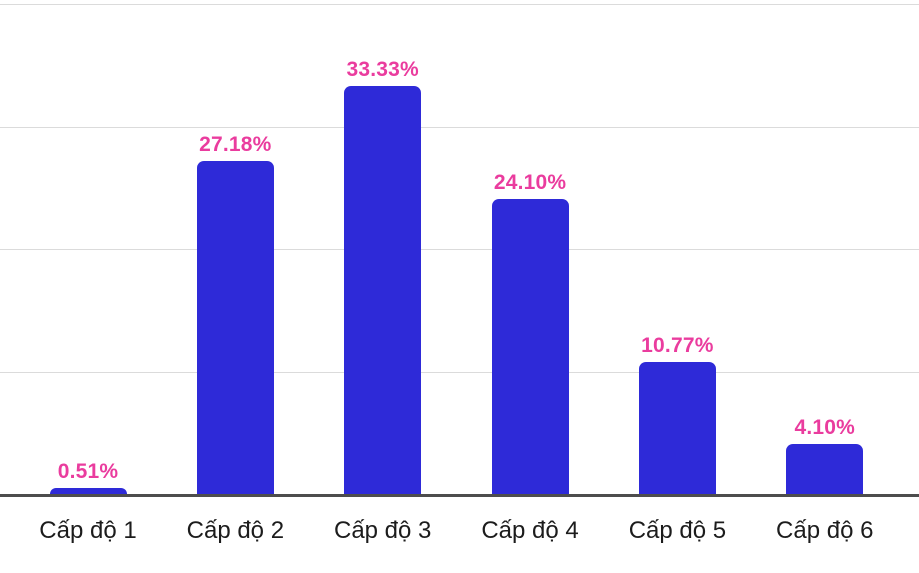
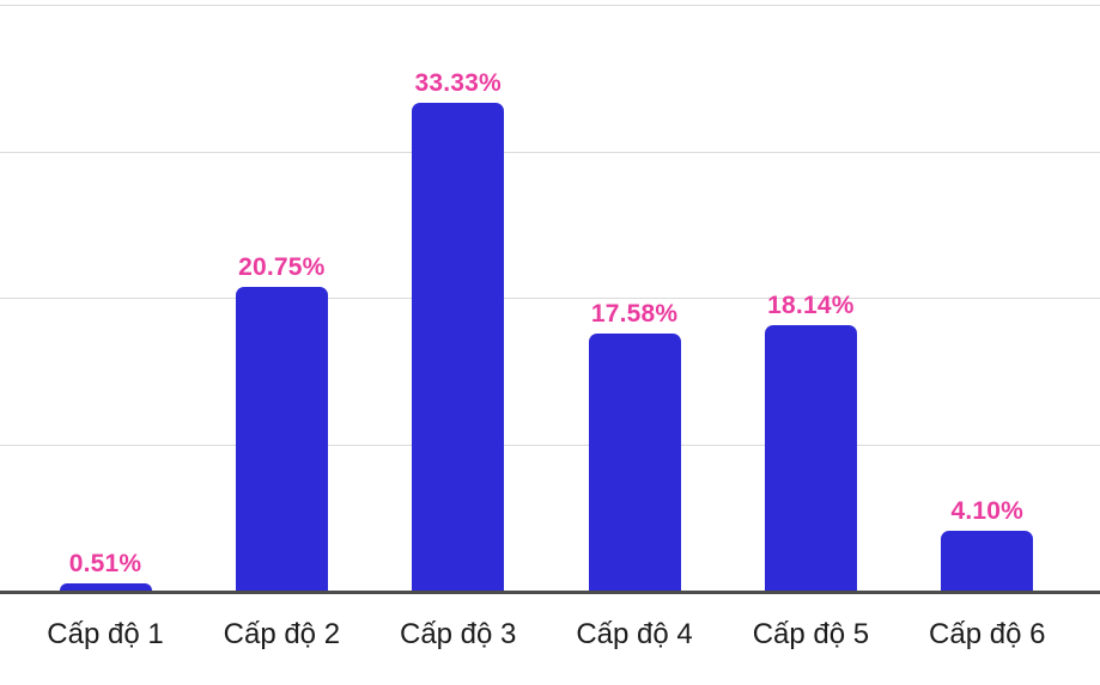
Cấp độ 2: 27.18% -> 20.75%
Cấp độ 4: 24.10% -> 17.58%
Cấp độ 5: 10.77% -> 18.14%
